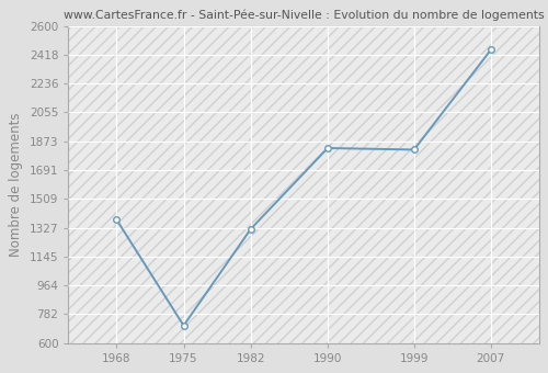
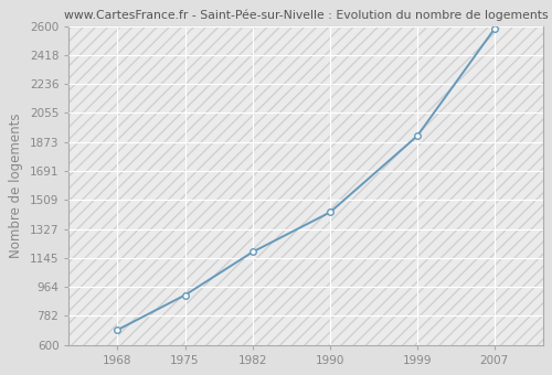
1968: 1380 -> 690
1975: 710 -> 910
1982: 1320 -> 1180
1990: 1830 -> 1430
1999: 1820 -> 1910
2007: 2450 -> 2580
